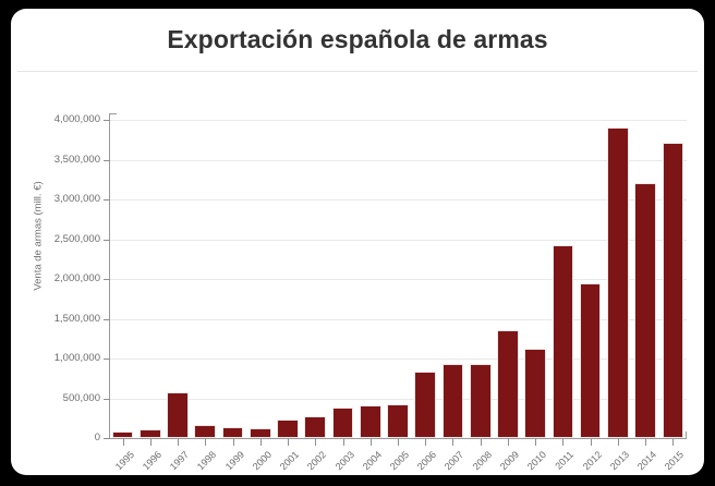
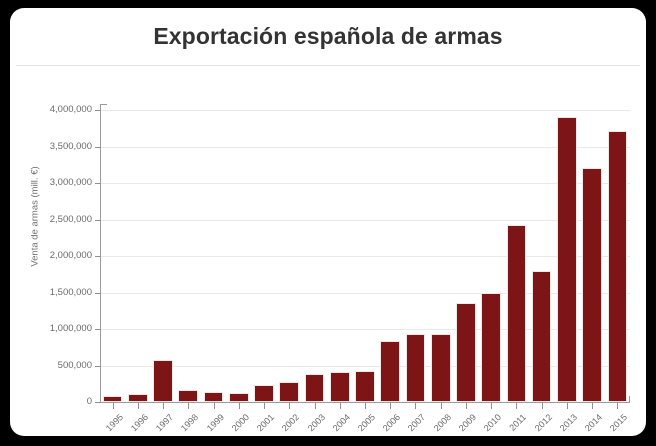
2010: 1100000 -> 1500000
2012: 2000000 -> 1800000
